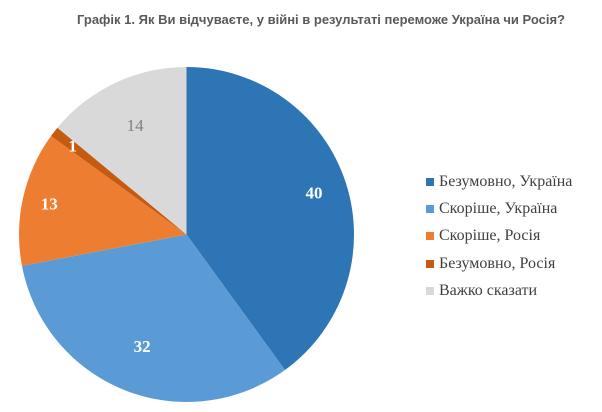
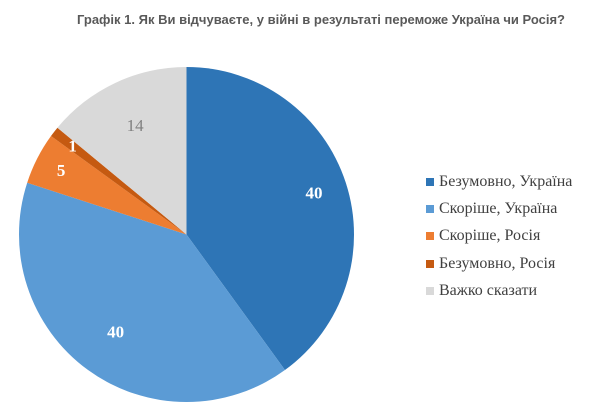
Скоріше, Україна: 32 -> 40
Скоріше, Росія: 13 -> 5
